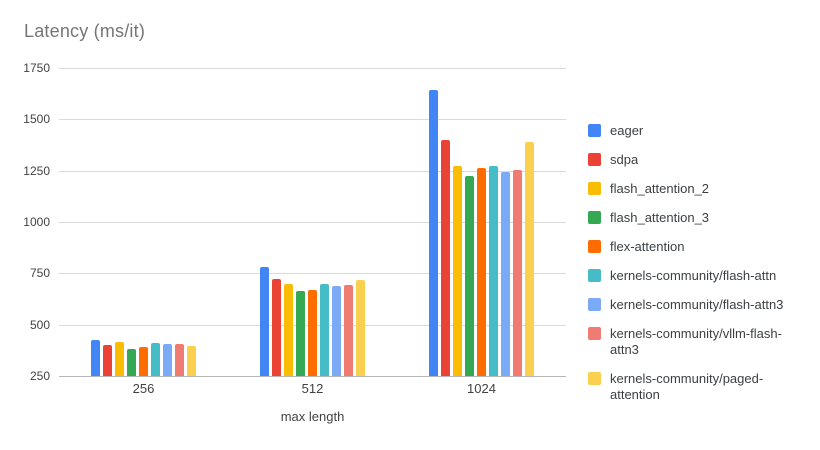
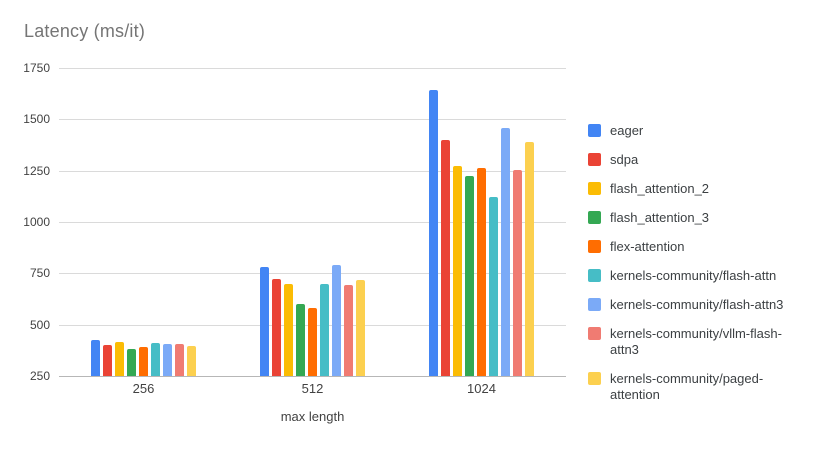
flash_attention_3/512: 660 -> 600
flex-attention/512: 670 -> 580
kernels-community/flash-attn3/512: 690 -> 790
kernels-community/flash-attn/1024: 1270 -> 1120
kernels-community/flash-attn3/1024: 1240 -> 1460
